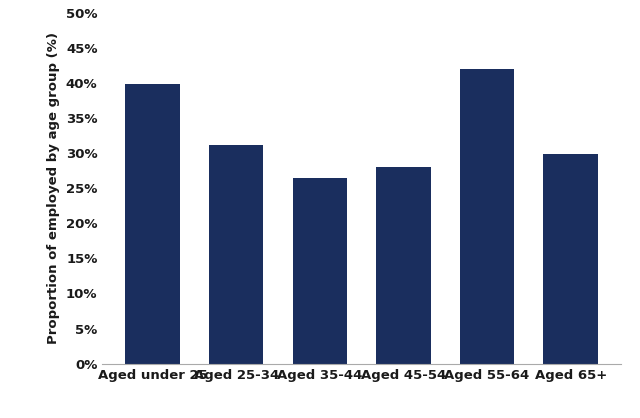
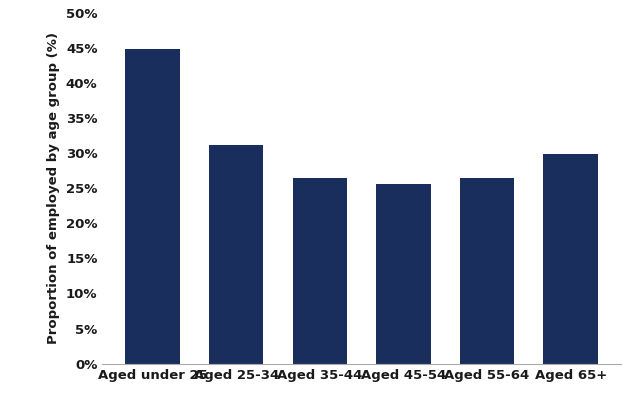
Aged under 25: 39.8% -> 44.8%
Aged 45-54: 28.0% -> 25.6%
Aged 55-64: 42.0% -> 26.4%
